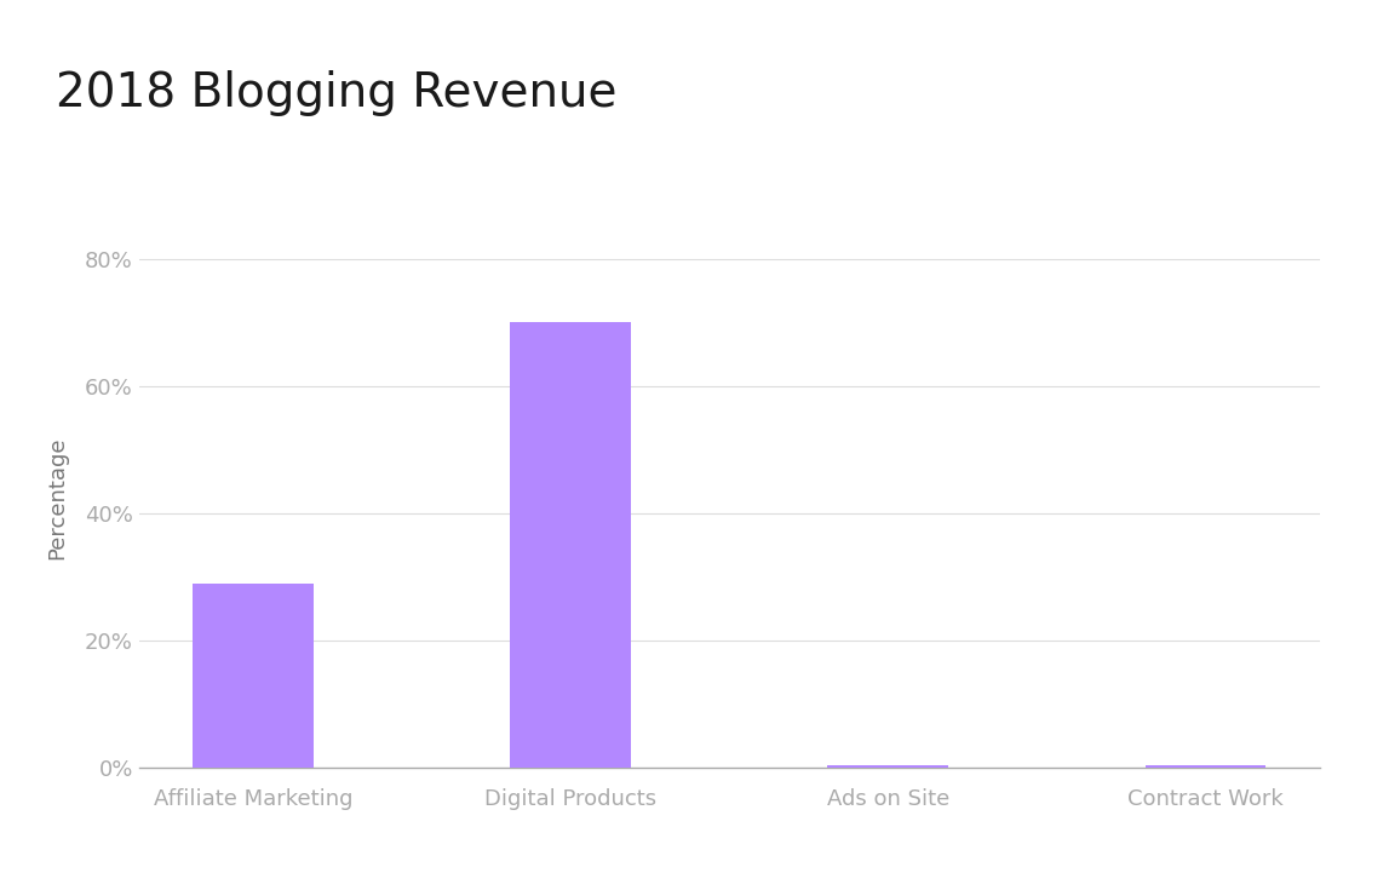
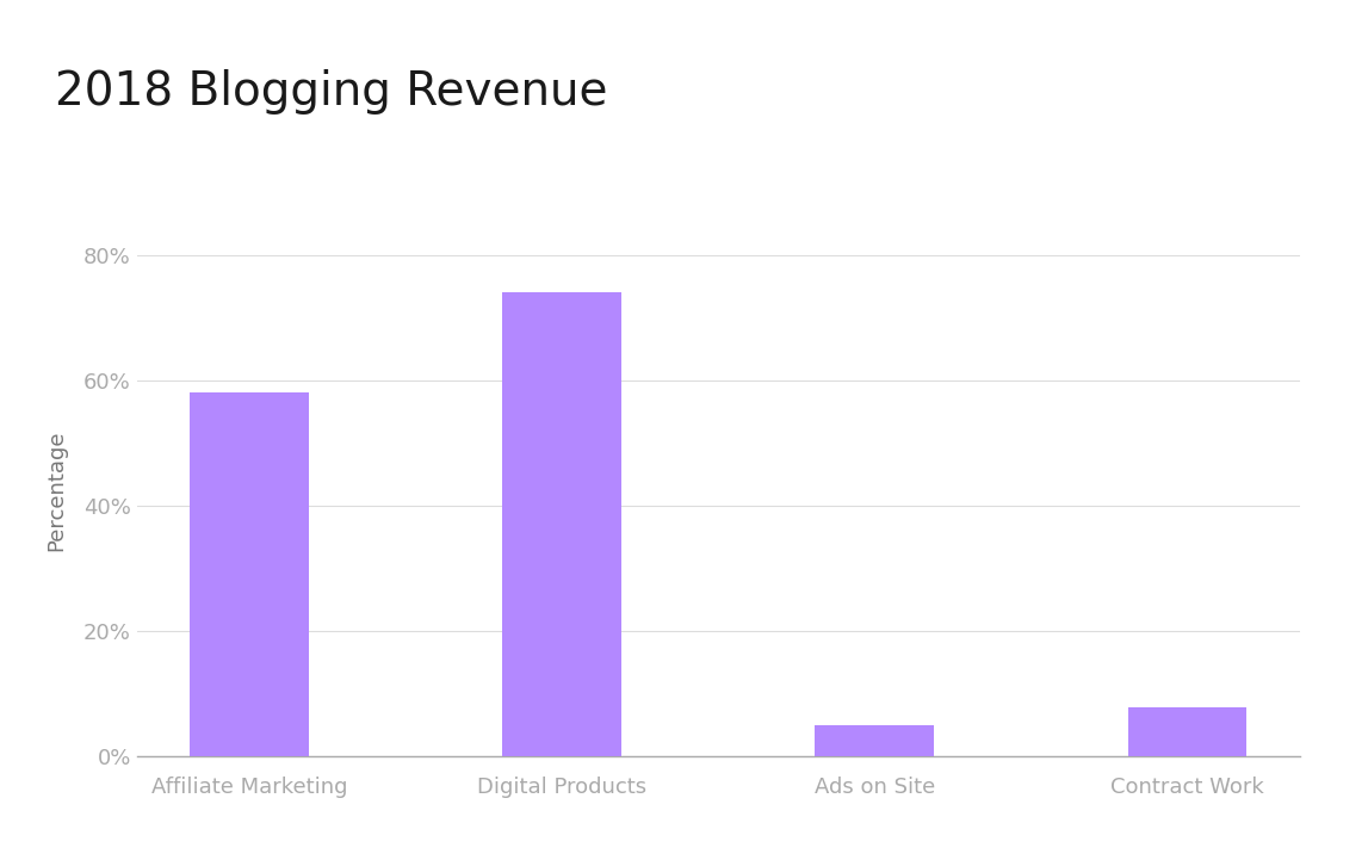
Affiliate Marketing: 29.0% -> 58.0%
Digital Products: 70.0% -> 74.0%
Ads on Site: 0.5% -> 5.0%
Contract Work: 0.5% -> 7.8%
